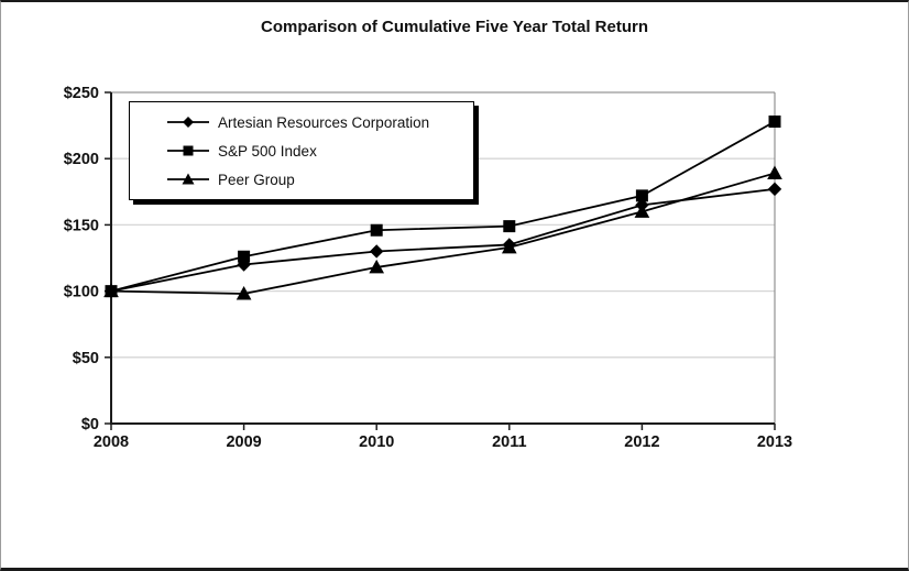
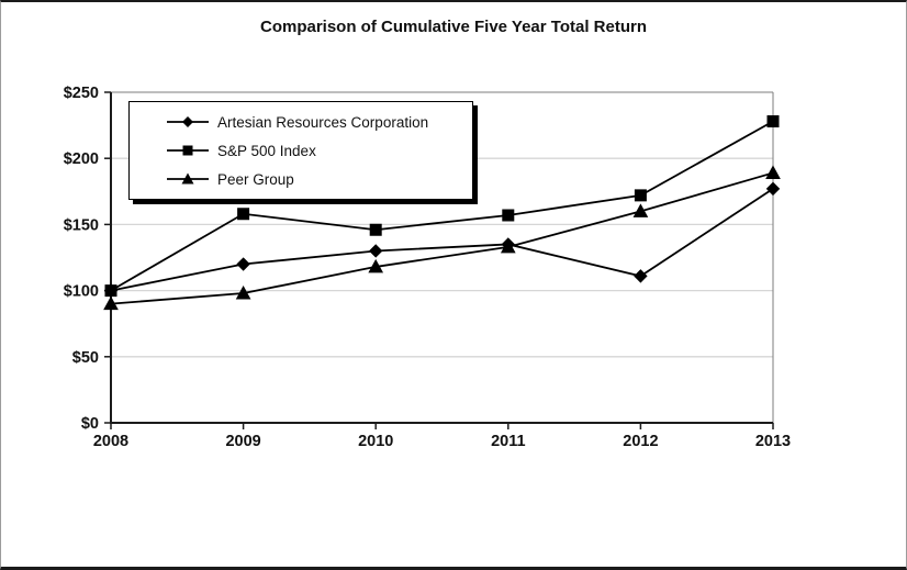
Peer Group/2008: $100 -> $90
S&P 500 Index/2009: $126 -> $158
S&P 500 Index/2011: $149 -> $157
Artesian Resources Corporation/2012: $165 -> $111
